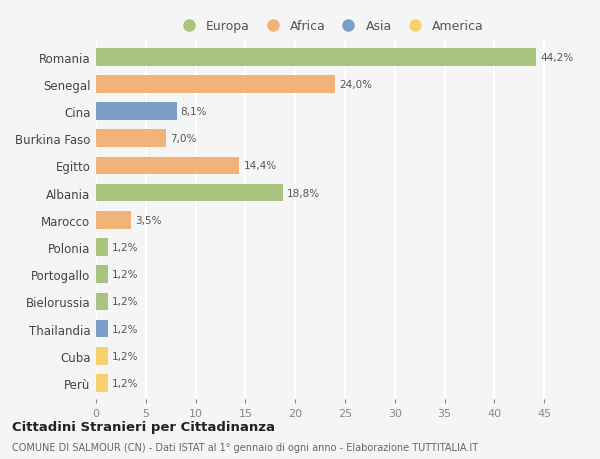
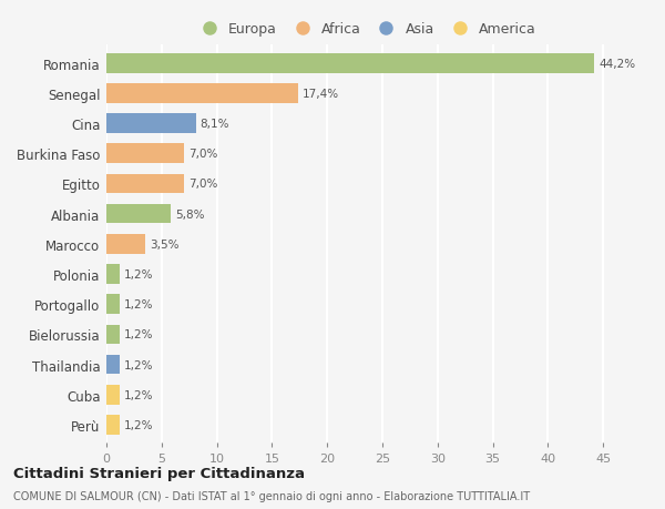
Senegal: 24,0% -> 17,4%
Egitto: 14,4% -> 7,0%
Albania: 18,8% -> 5,8%
